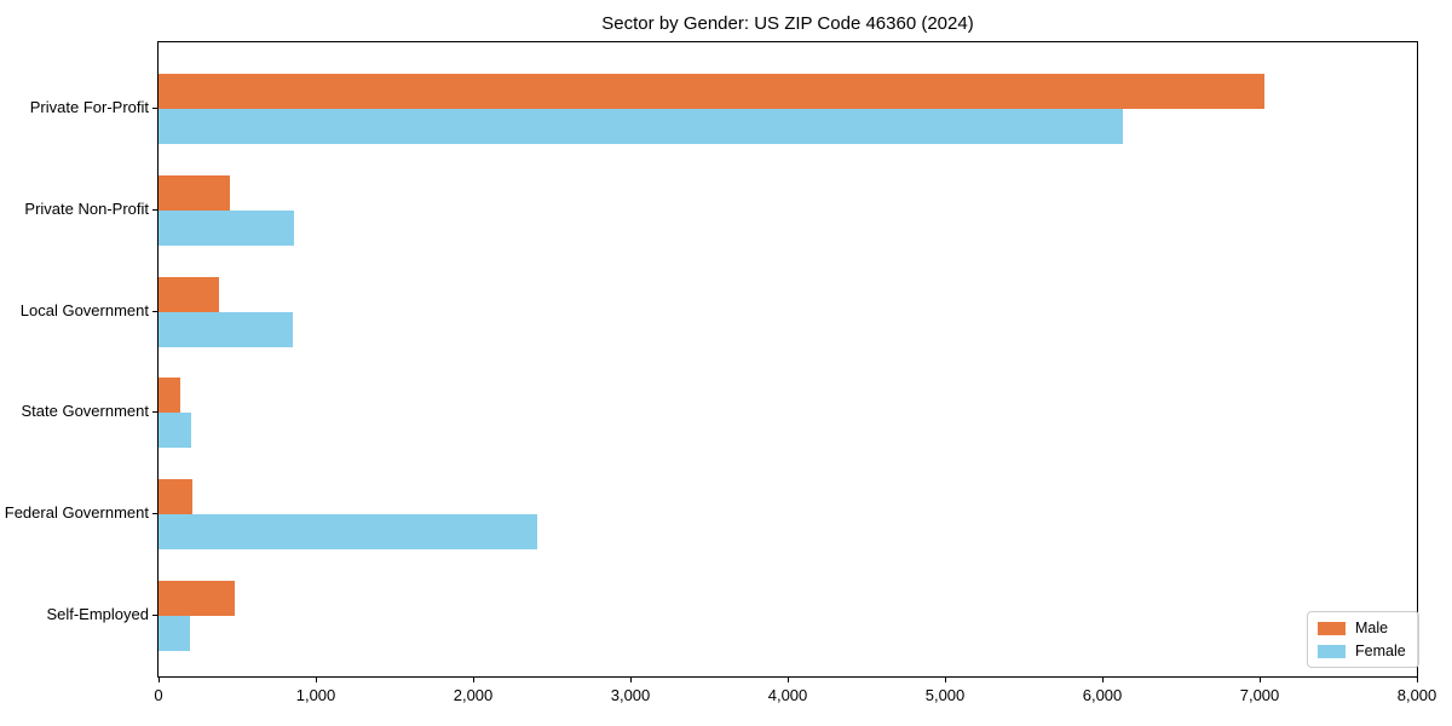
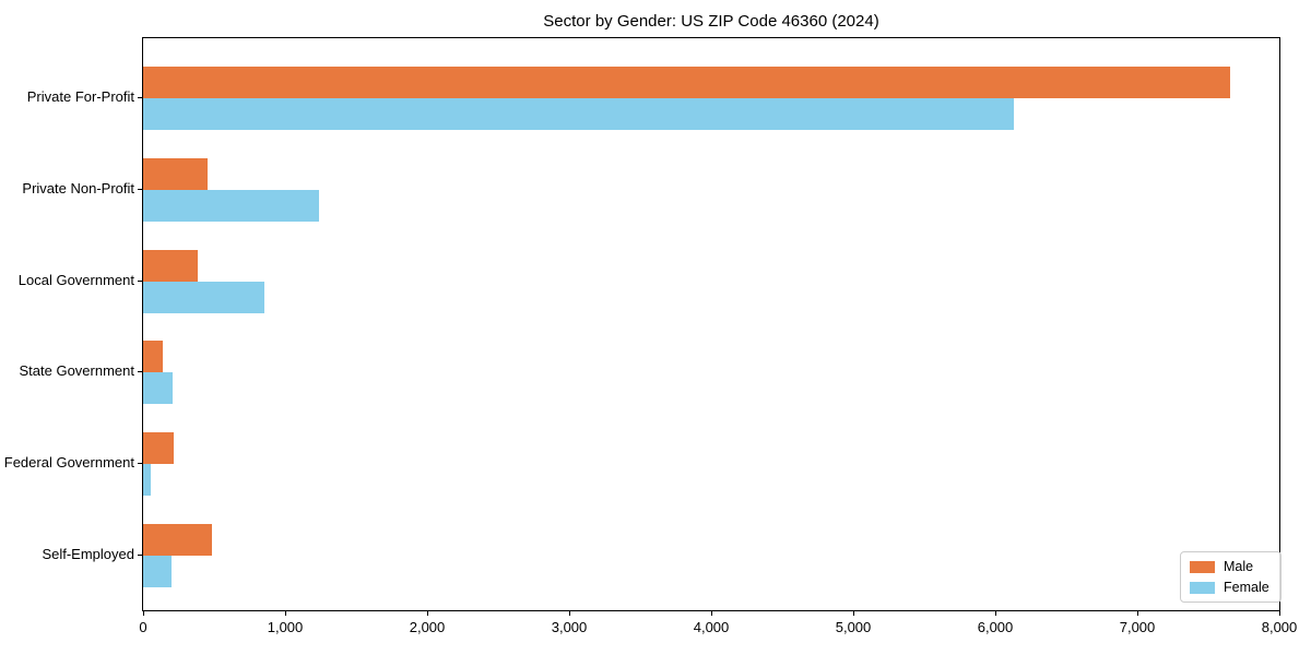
Male/Private For-Profit: 7030 -> 7650
Female/Private Non-Profit: 860 -> 1240
Female/Federal Government: 2410 -> 50
